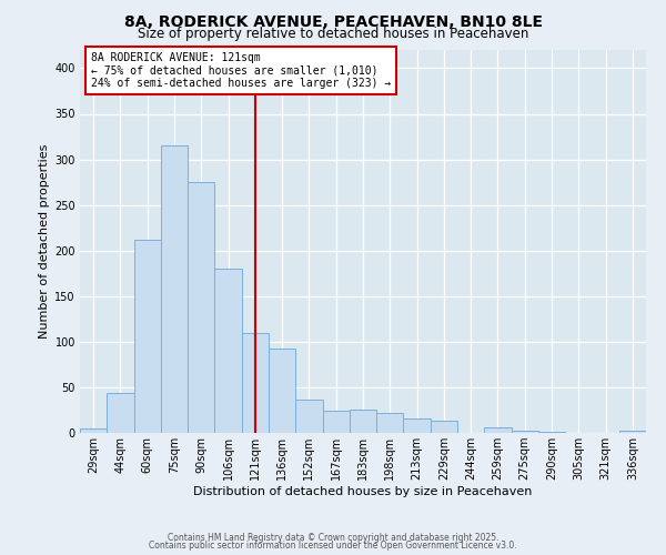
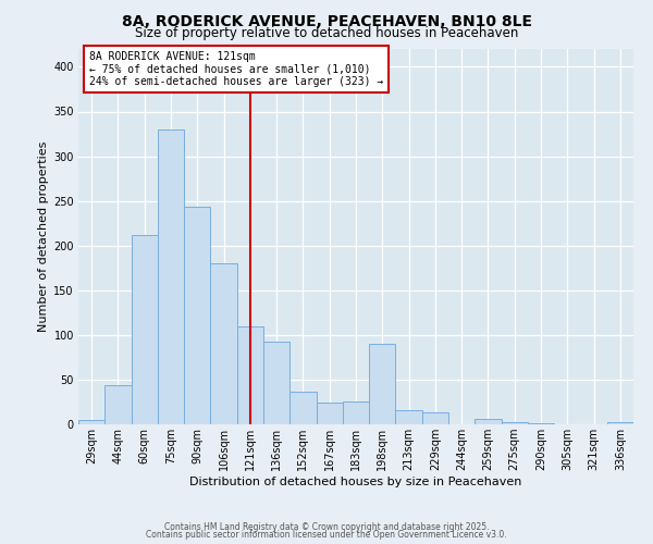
75sqm: 315 -> 330
90sqm: 275 -> 244
198sqm: 22 -> 90
